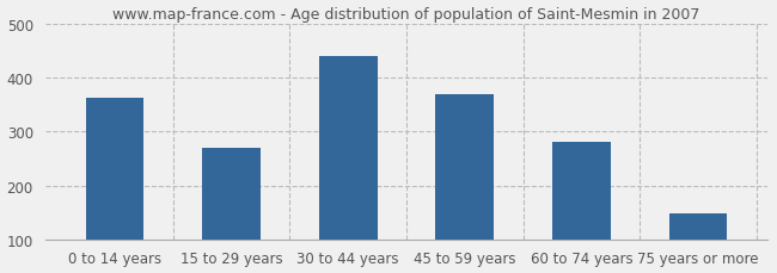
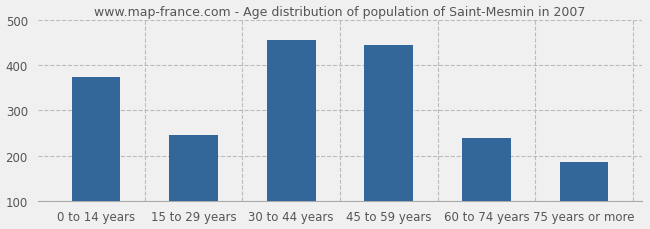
0 to 14 years: 362 -> 375
15 to 29 years: 271 -> 245
30 to 44 years: 440 -> 455
45 to 59 years: 370 -> 445
60 to 74 years: 280 -> 240
75 years or more: 148 -> 185
